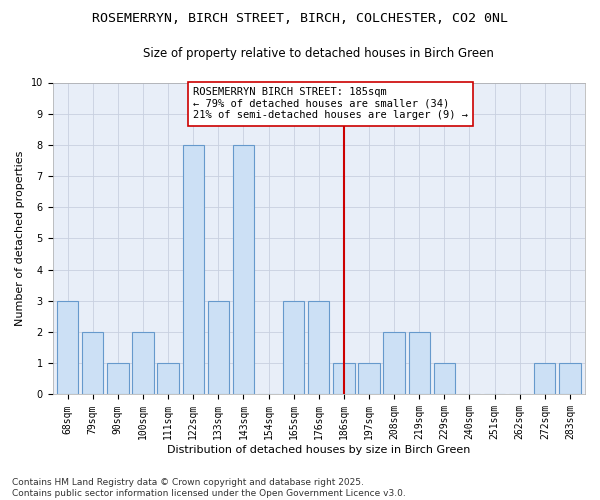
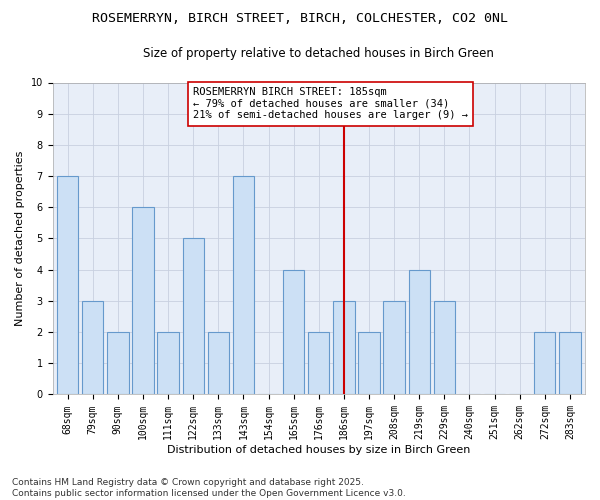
68sqm: 3 -> 7
79sqm: 2 -> 3
90sqm: 1 -> 2
100sqm: 2 -> 6
111sqm: 1 -> 2
122sqm: 8 -> 5
133sqm: 3 -> 2
143sqm: 8 -> 7
165sqm: 3 -> 4
176sqm: 3 -> 2
186sqm: 1 -> 3
197sqm: 1 -> 2
208sqm: 2 -> 3
219sqm: 2 -> 4
229sqm: 1 -> 3
272sqm: 1 -> 2
283sqm: 1 -> 2
